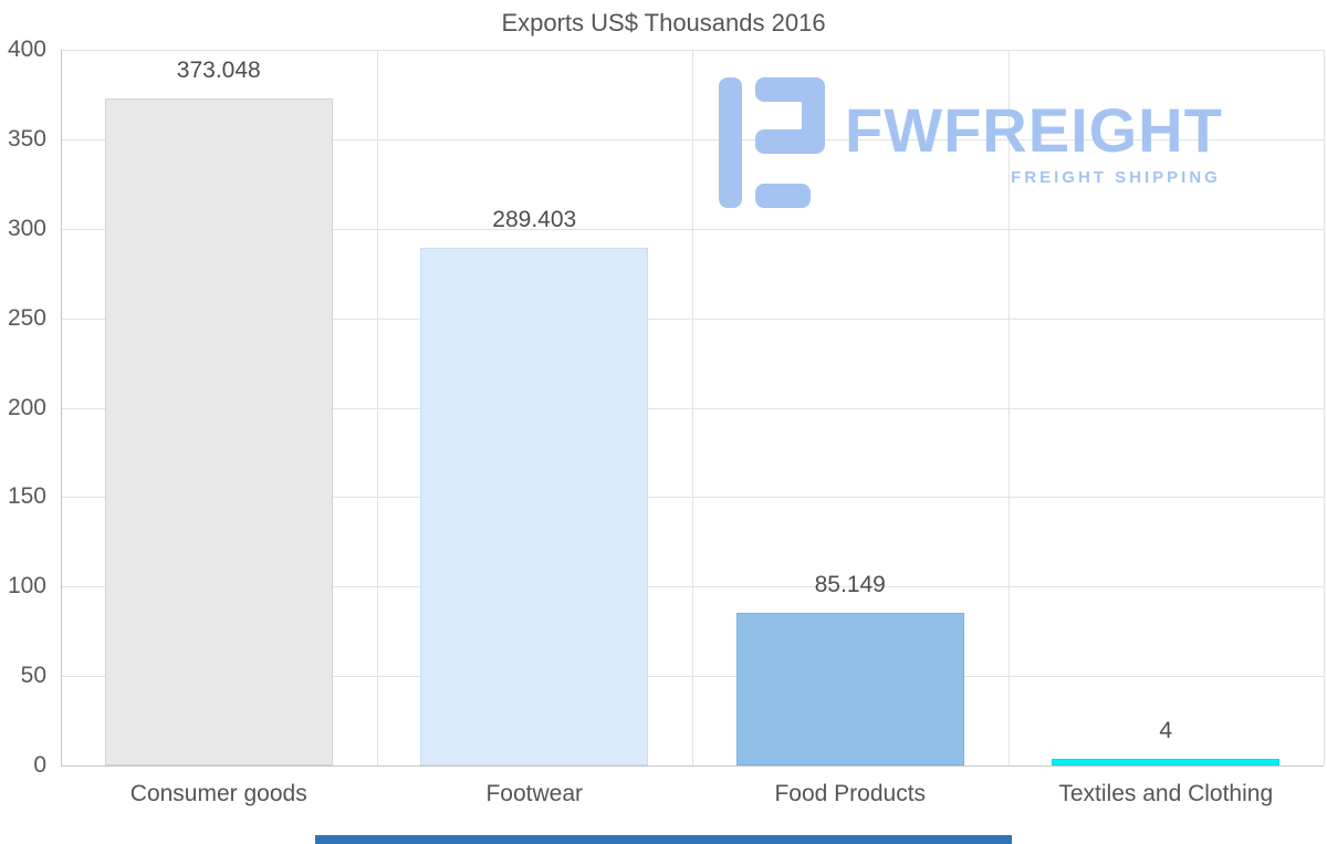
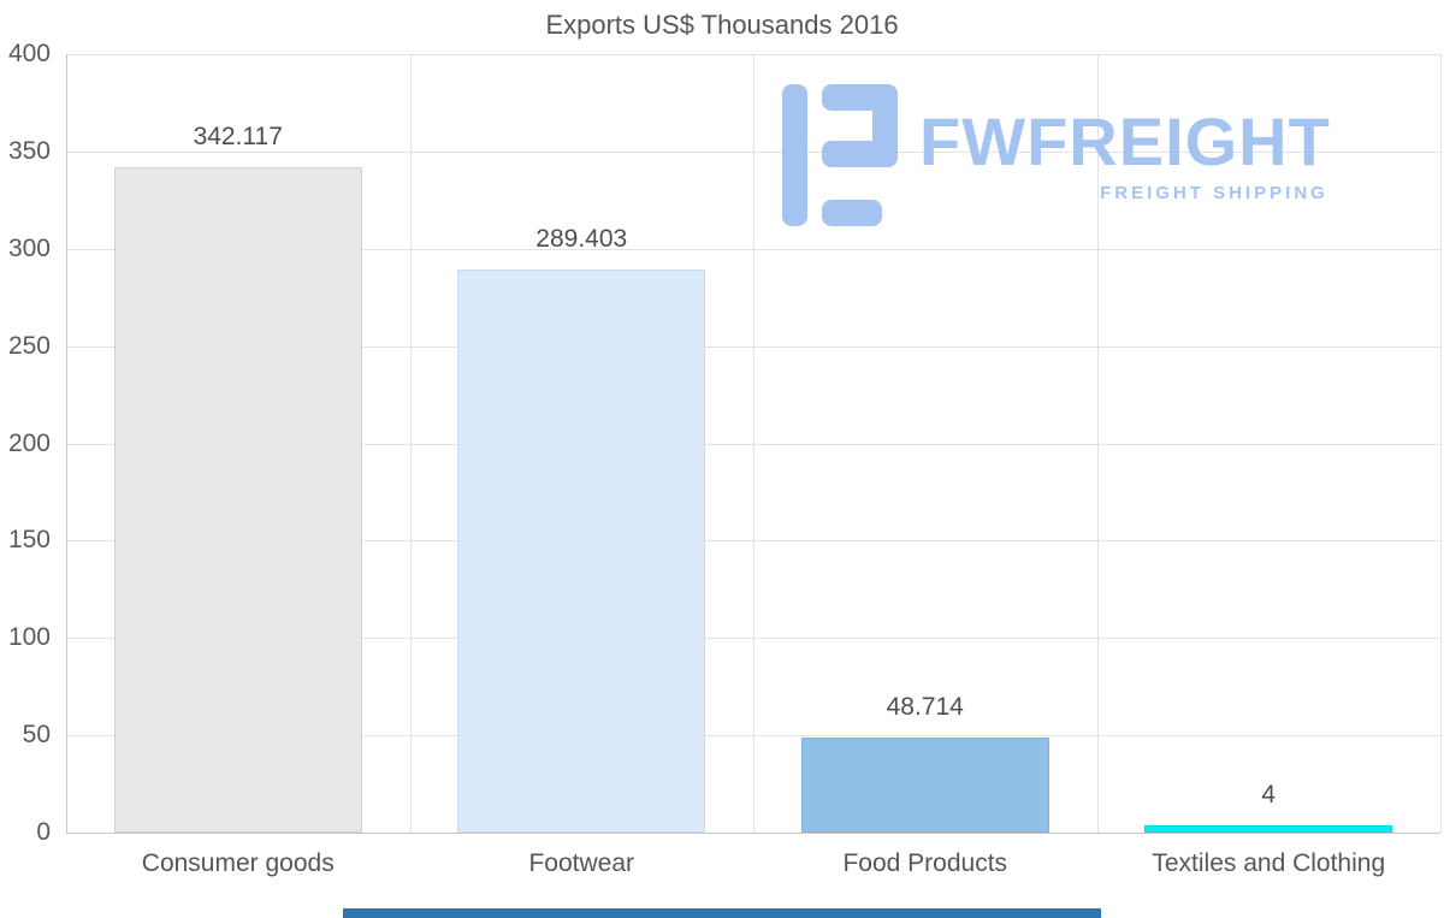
Consumer goods: 373.048 -> 342.117
Food Products: 85.149 -> 48.714
